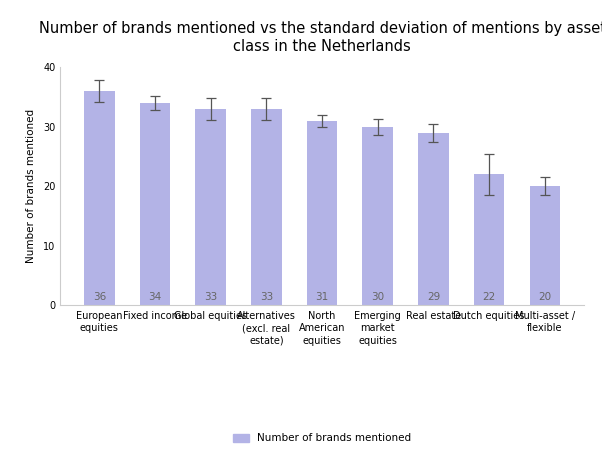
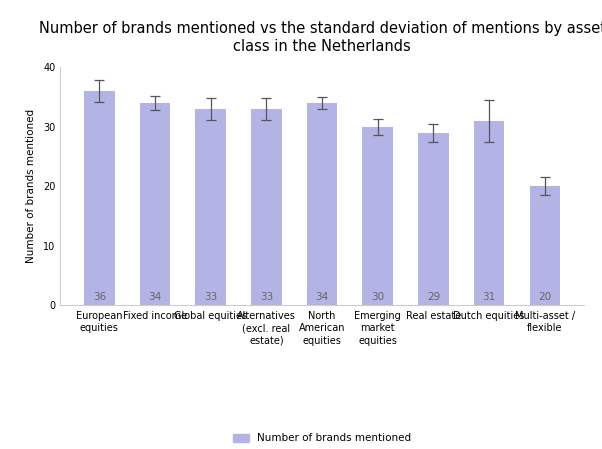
North American equities: 31 -> 34
Dutch equities: 22 -> 31
